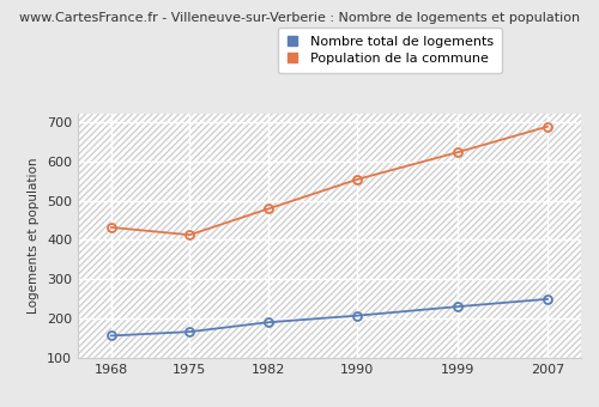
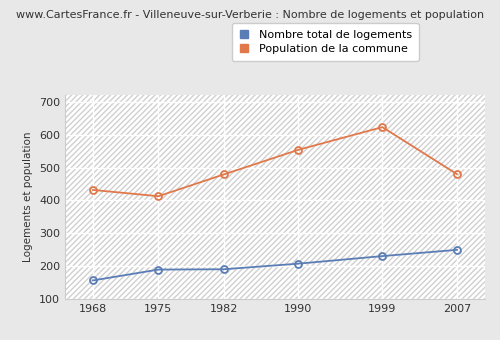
Nombre total de logements/1975: 167 -> 190
Population de la commune/2007: 688 -> 480
